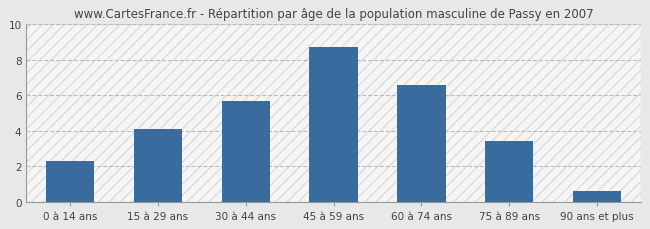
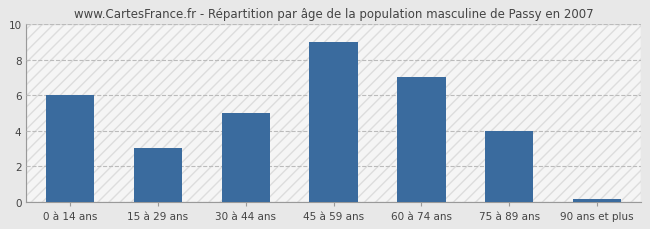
0 à 14 ans: 2.3 -> 6.0
15 à 29 ans: 4.1 -> 3.0
30 à 44 ans: 5.7 -> 5.0
45 à 59 ans: 8.7 -> 9.0
60 à 74 ans: 6.6 -> 7.0
75 à 89 ans: 3.4 -> 4.0
90 ans et plus: 0.6 -> 0.1
